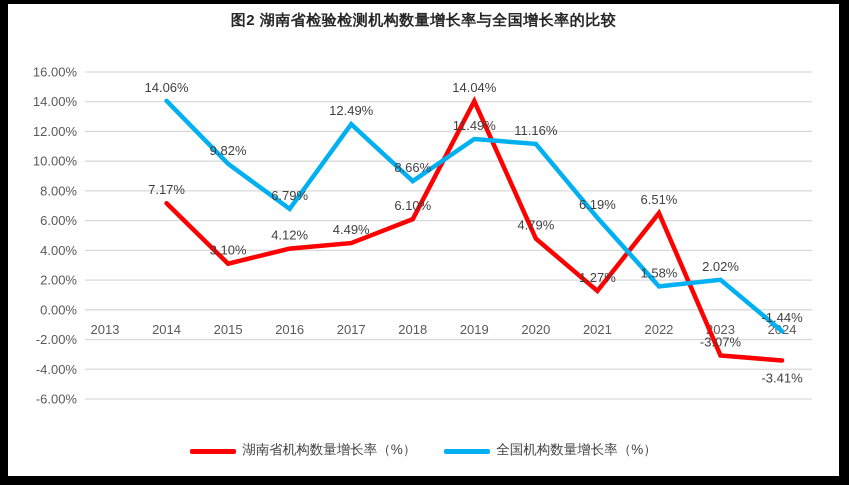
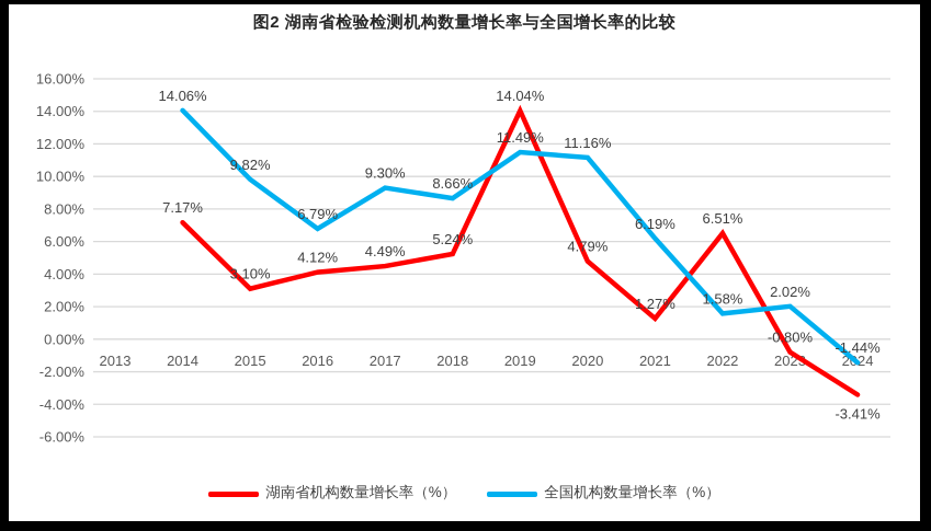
全国机构数量增长率（%）/2017: 12.49% -> 9.30%
湖南省机构数量增长率（%）/2018: 6.10% -> 5.24%
湖南省机构数量增长率（%）/2023: -3.07% -> -0.80%
